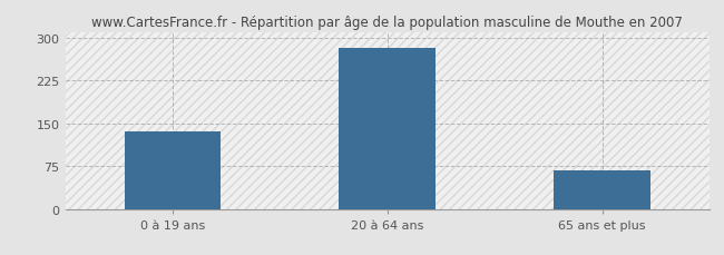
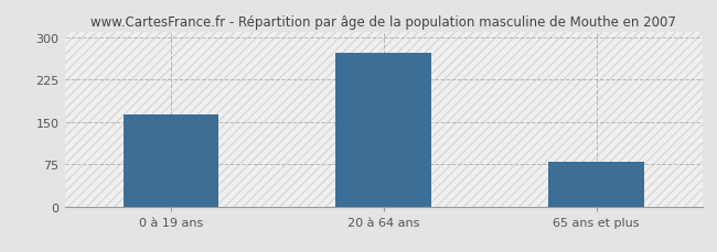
0 à 19 ans: 135 -> 164
20 à 64 ans: 283 -> 272
65 ans et plus: 68 -> 80
